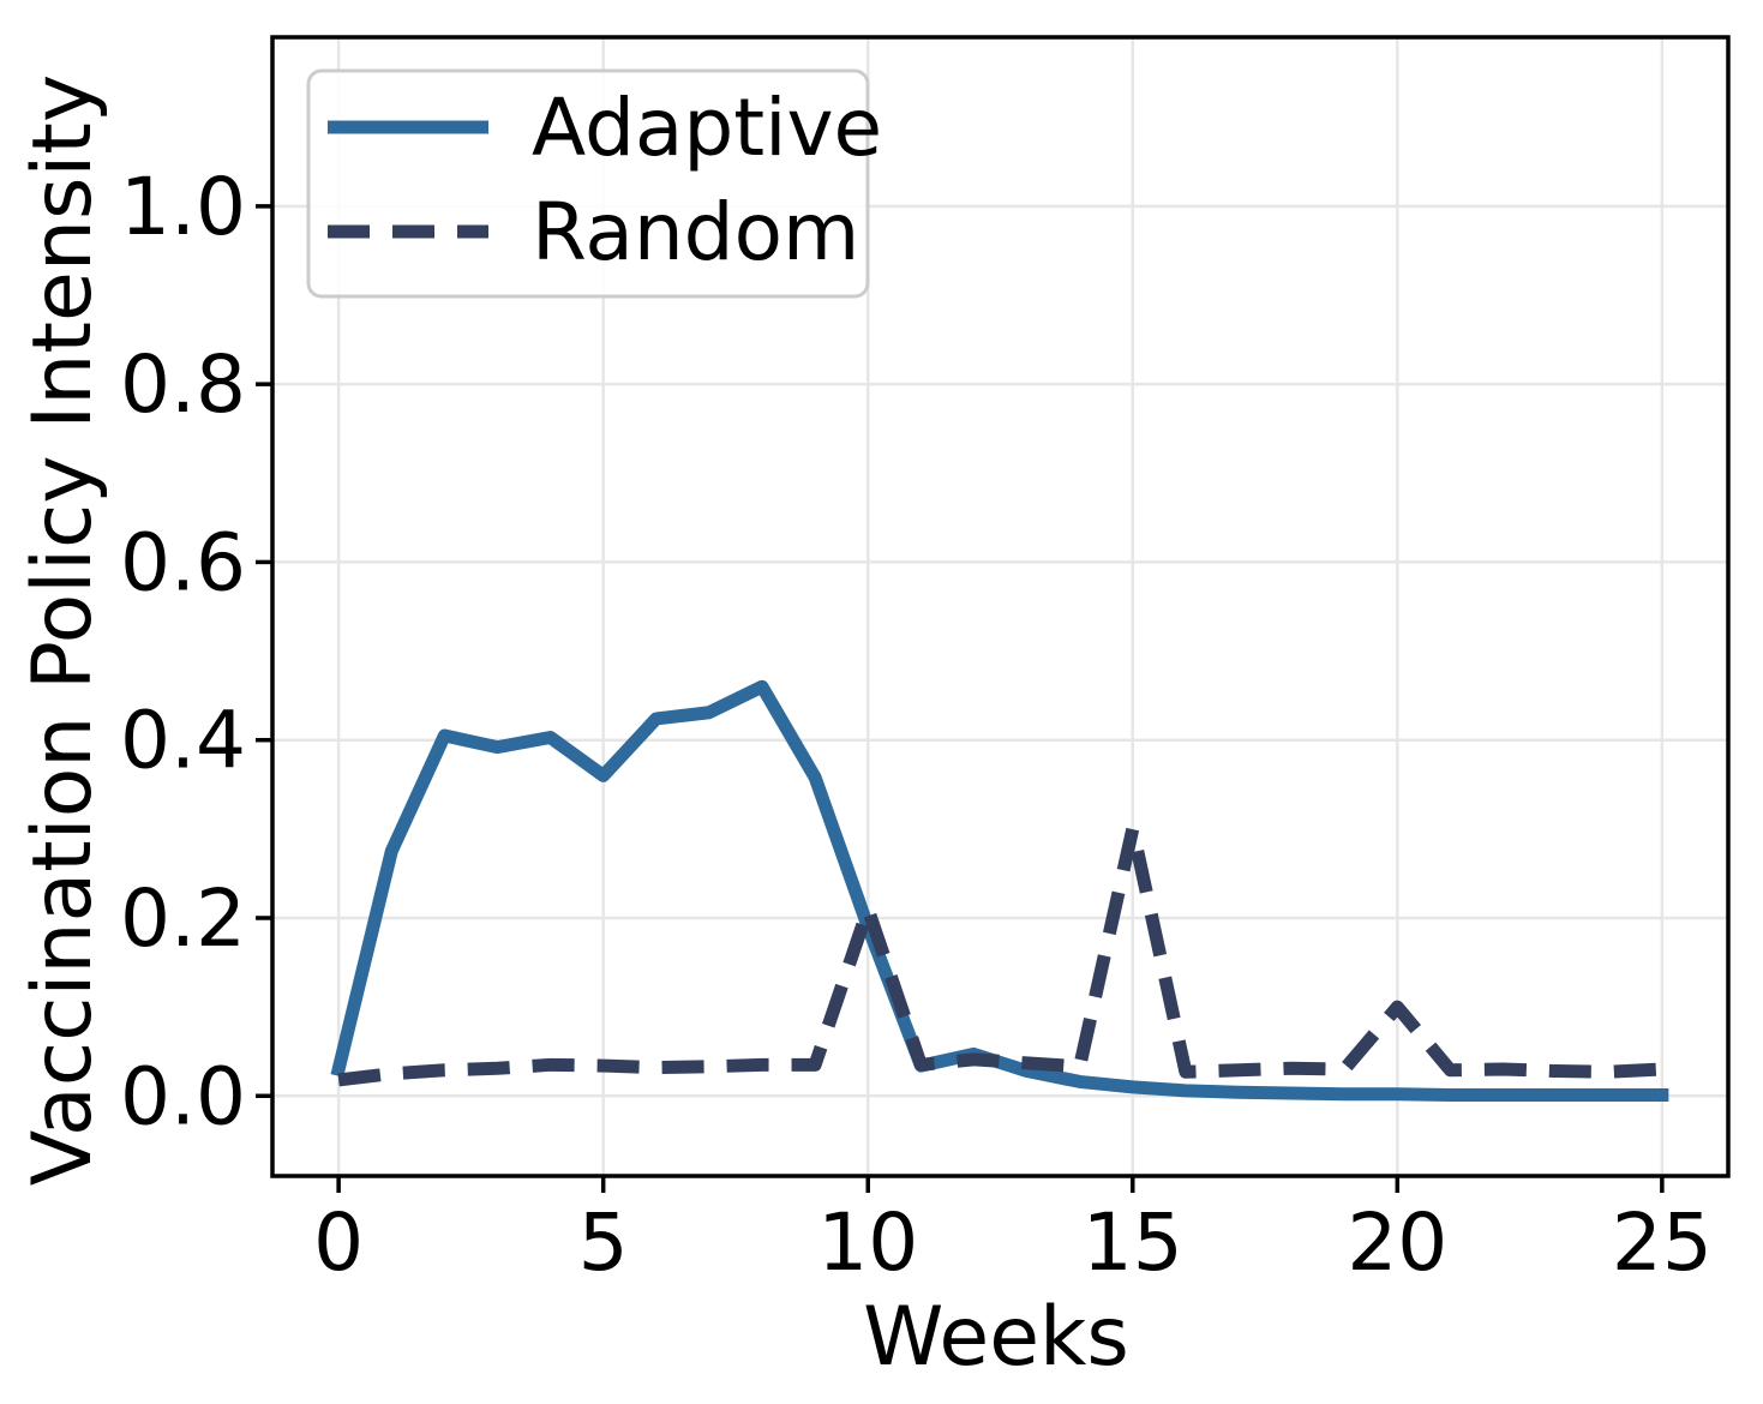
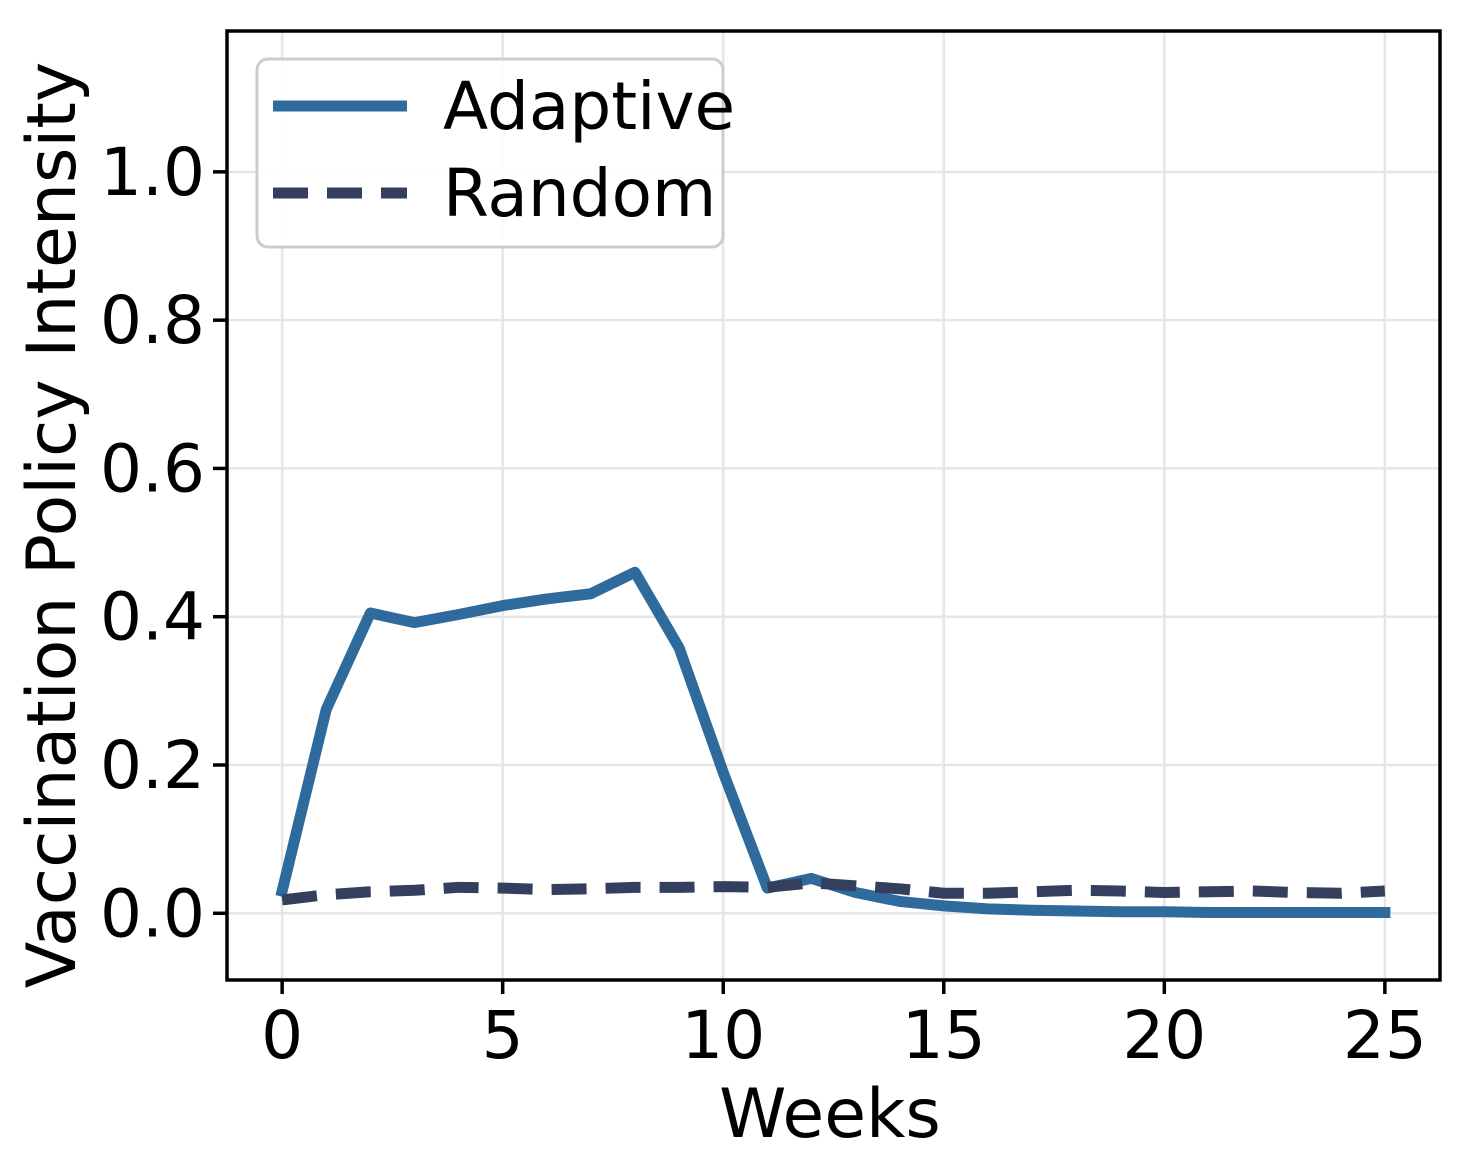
Adaptive/5: 0.36 -> 0.41
Random/10: 0.21 -> 0.04
Random/15: 0.30 -> 0.03
Random/20: 0.10 -> 0.03
